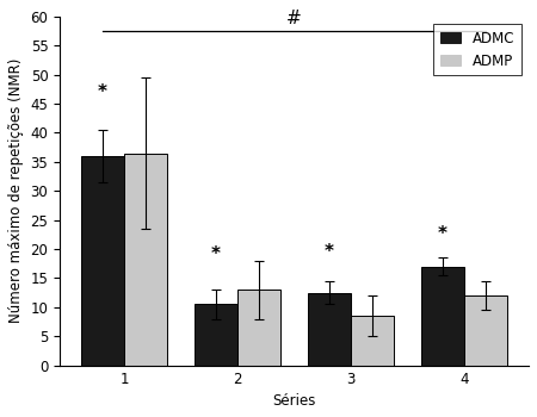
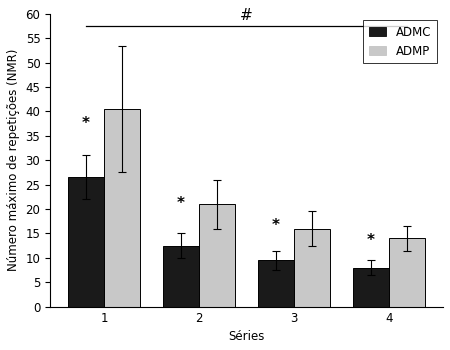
ADMC/1: 36.0 -> 26.5
ADMP/1: 36.5 -> 40.5
ADMC/2: 10.5 -> 12.5
ADMP/2: 13.0 -> 21.0
ADMC/3: 12.5 -> 9.5
ADMP/3: 8.5 -> 16.0
ADMC/4: 17.0 -> 8.0
ADMP/4: 12.0 -> 14.0
